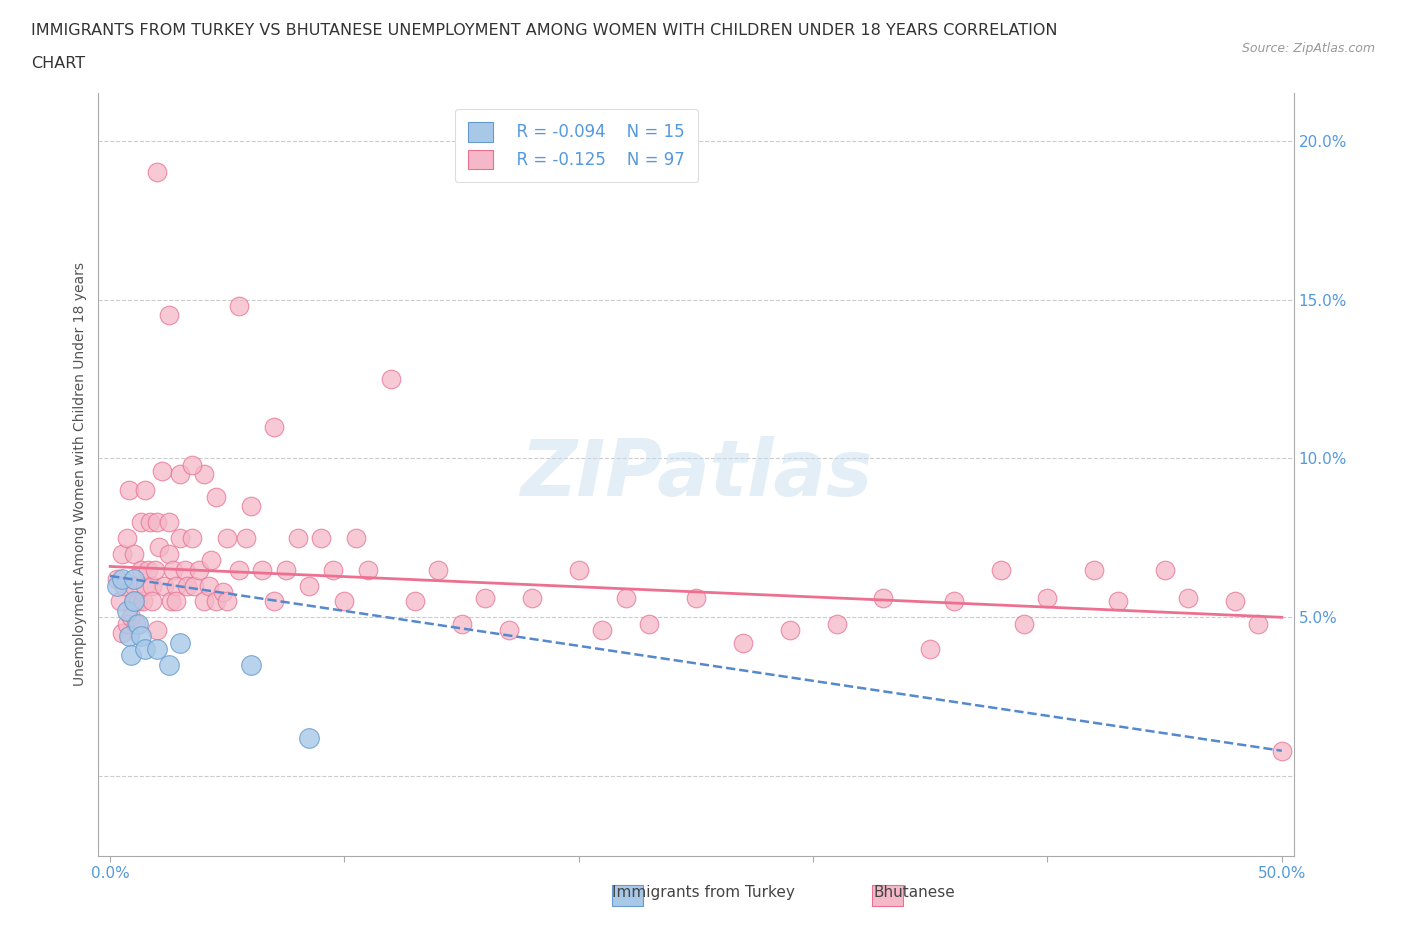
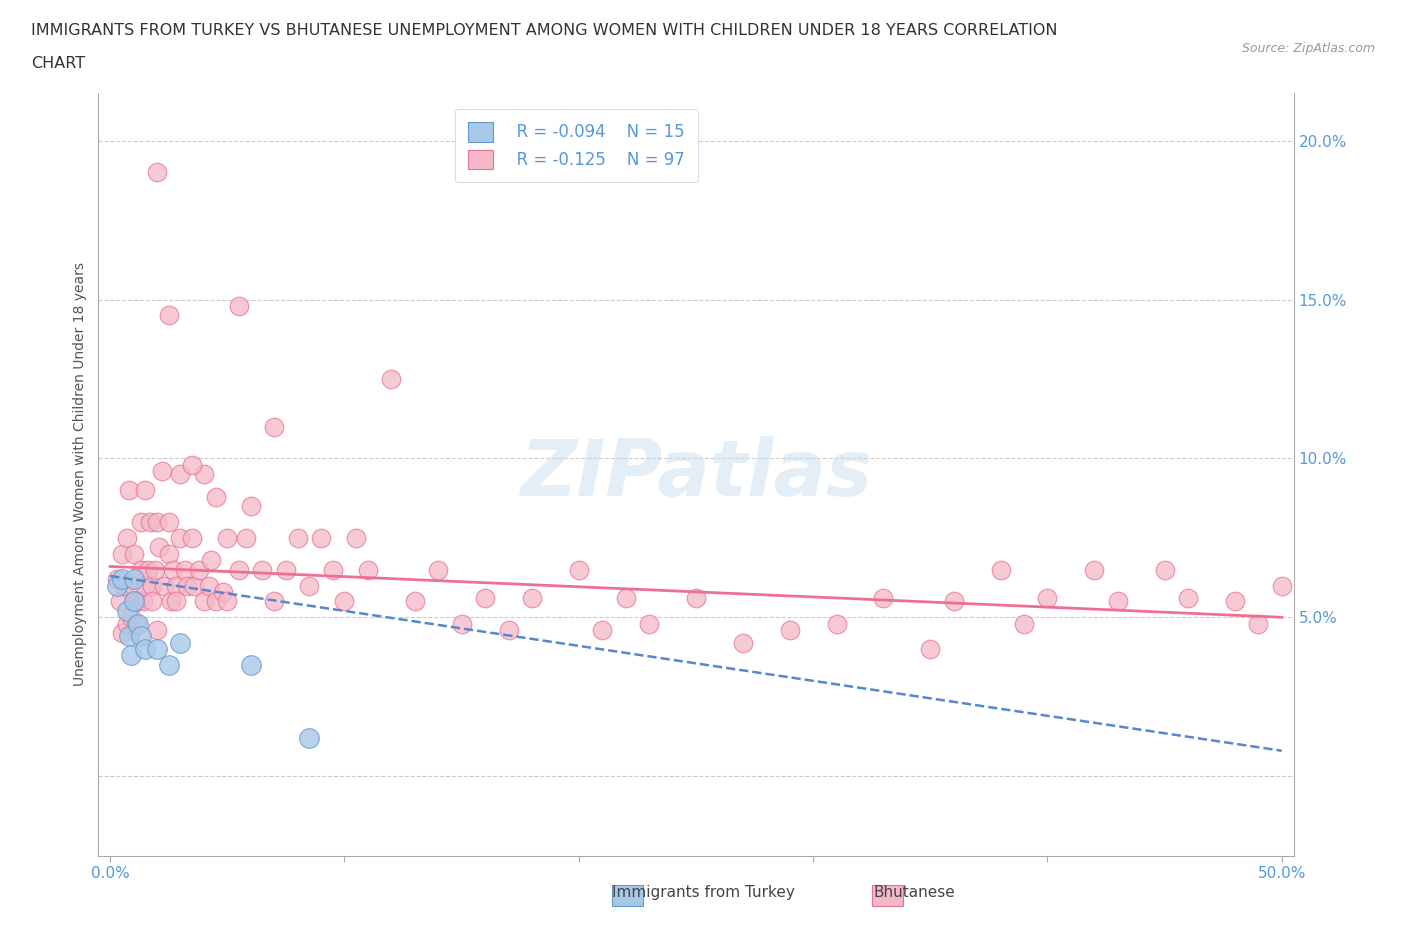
R = -0.125 N = 97/50.0%: 0.8% -> 6.0%
